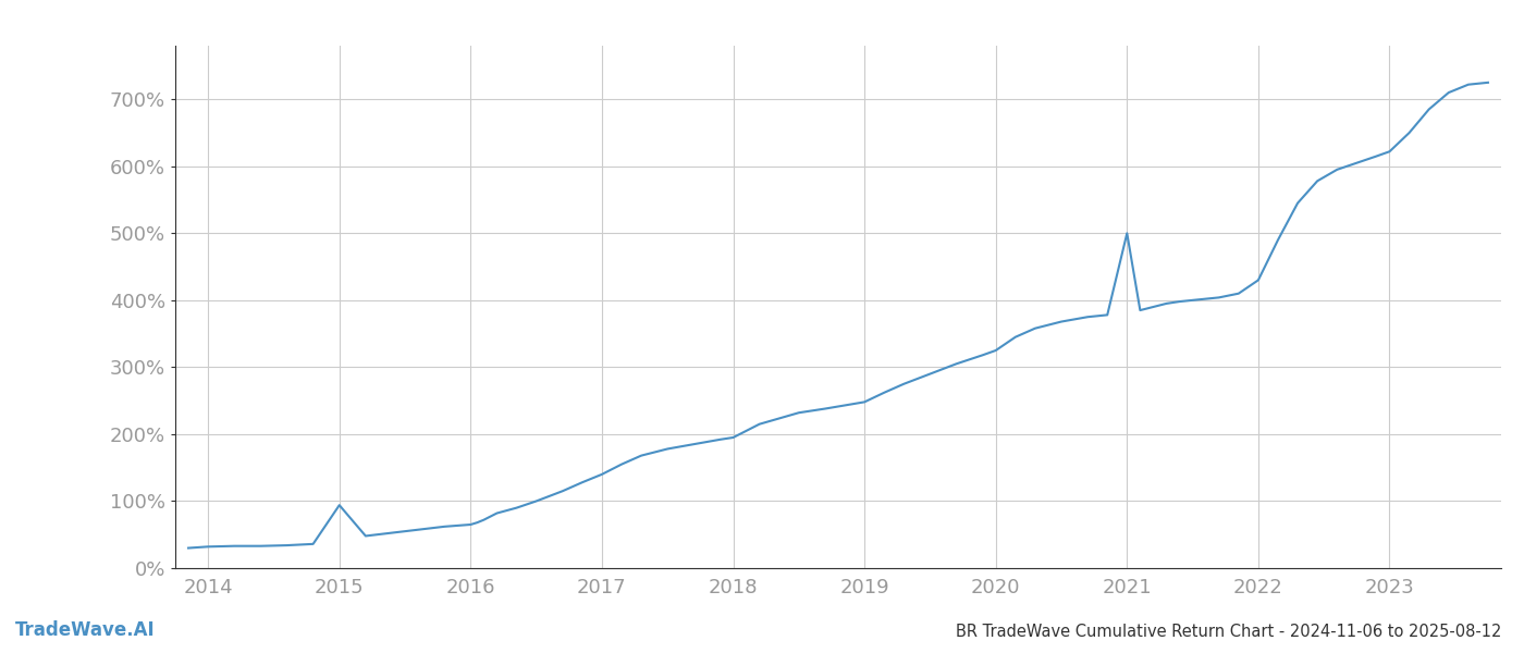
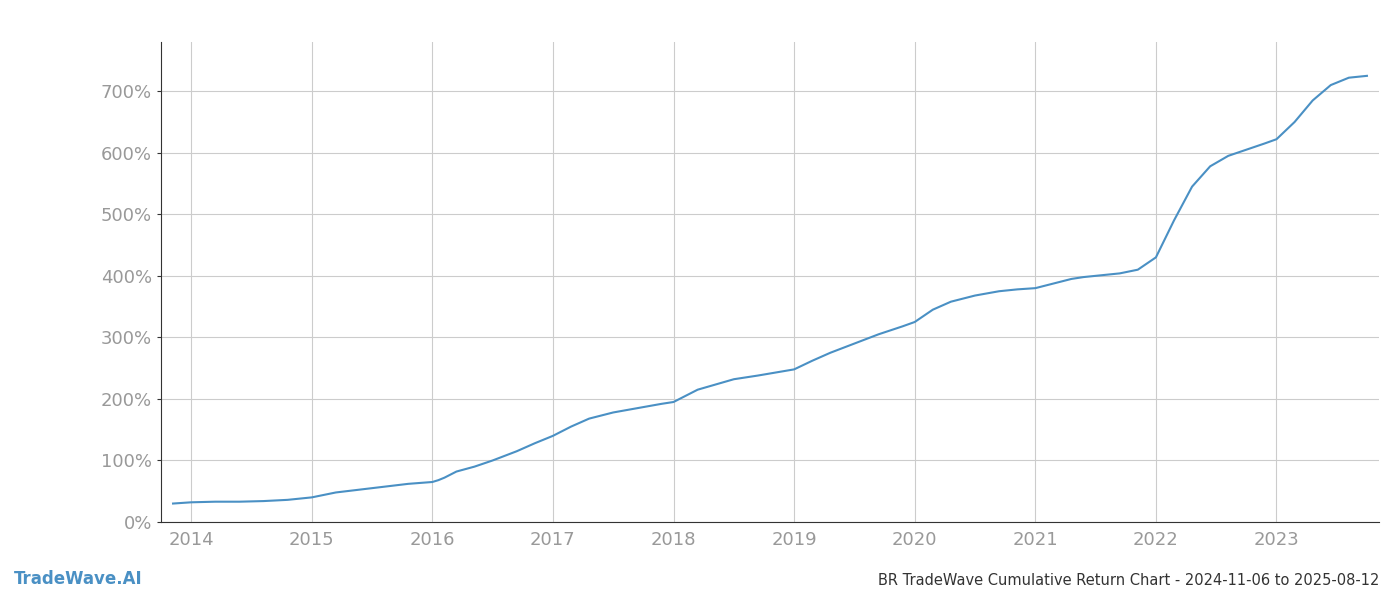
2015: 94% -> 40%
2021: 500% -> 380%
